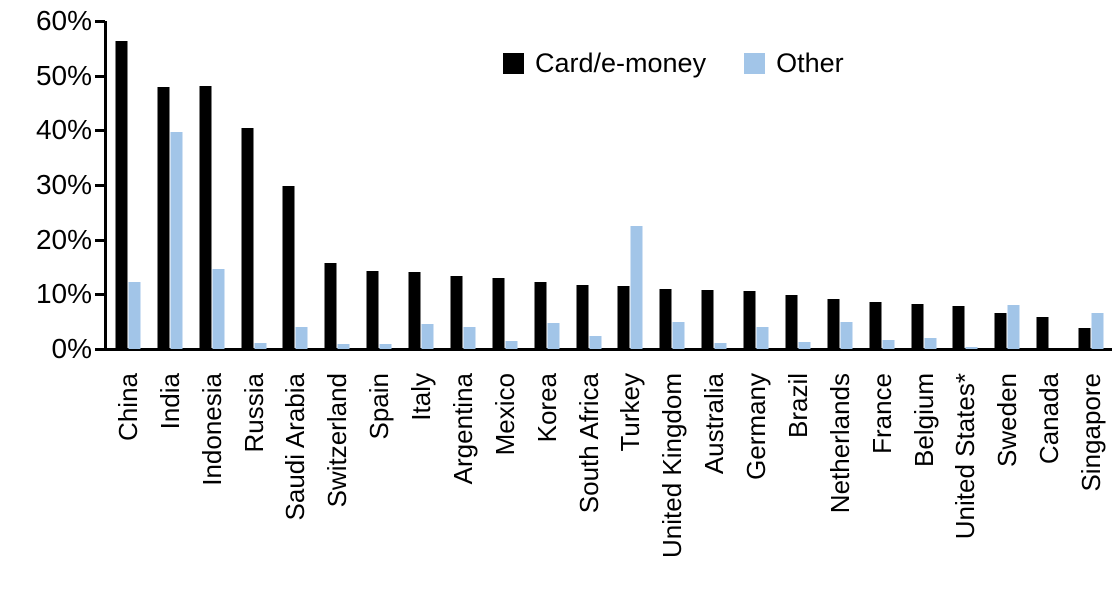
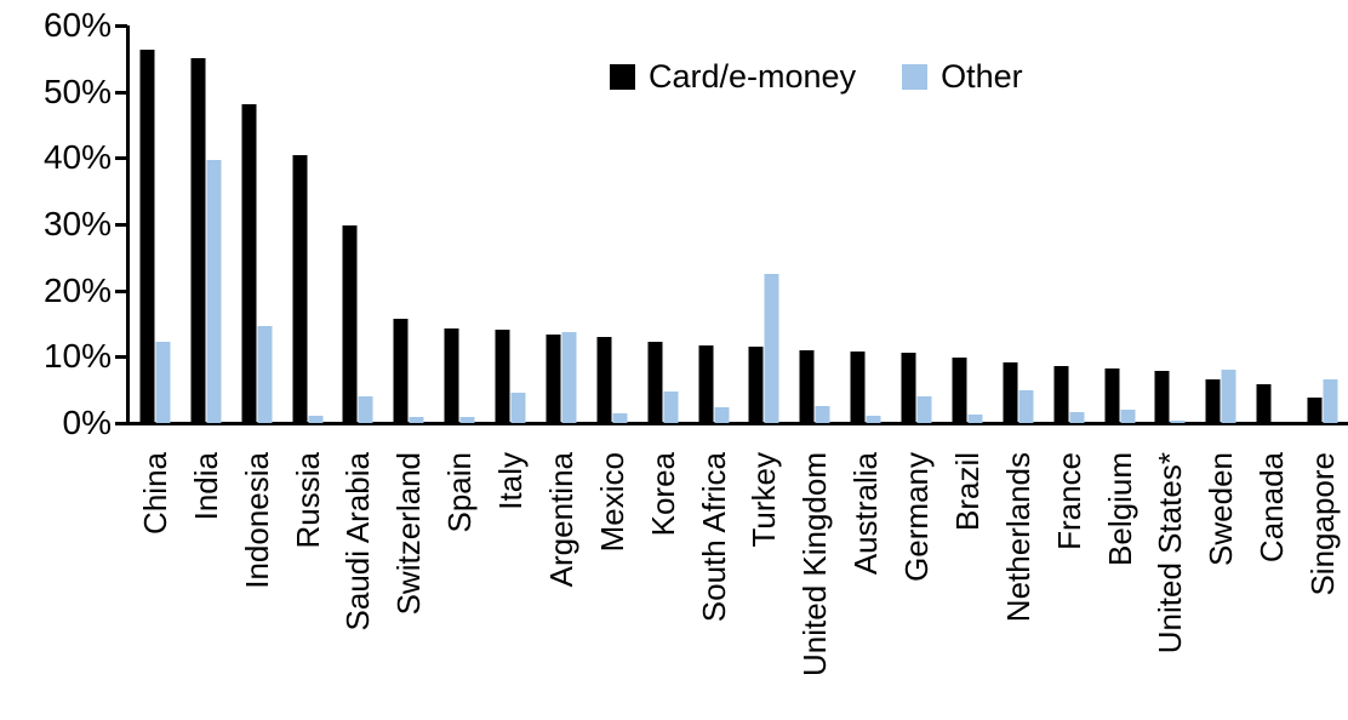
Card/e-money/India: 48% -> 55%
Other/Argentina: 4% -> 14%
Other/United Kingdom: 5% -> 2%
